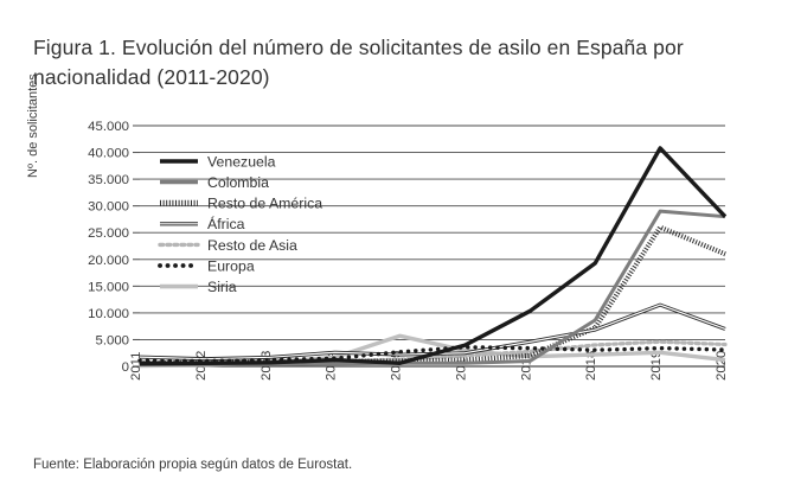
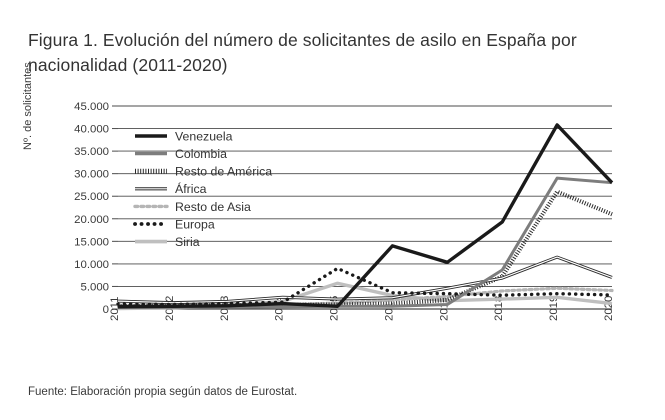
Europa/2015: 3000 -> 9000
Venezuela/2016: 4000 -> 14000
